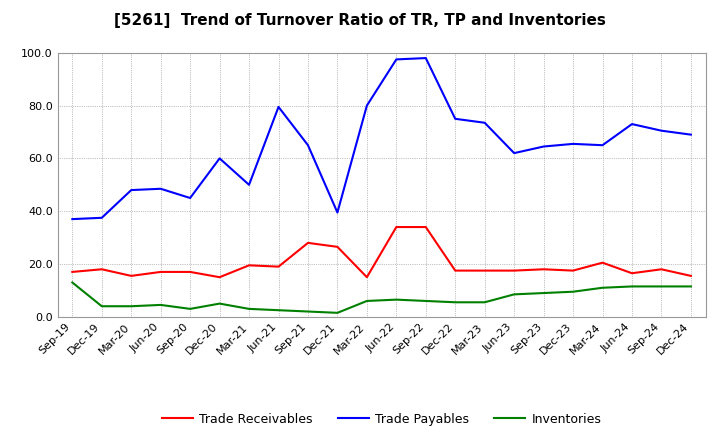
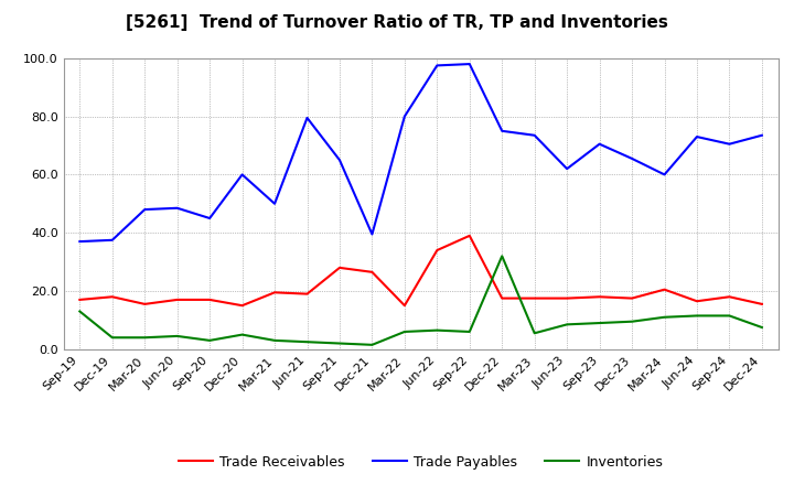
Trade Receivables/Sep-22: 34.0 -> 39.0
Inventories/Dec-22: 5.5 -> 32.0
Trade Payables/Sep-23: 64.5 -> 70.5
Trade Payables/Mar-24: 65.0 -> 60.0
Trade Payables/Dec-24: 69.0 -> 73.5
Inventories/Dec-24: 11.5 -> 7.5
